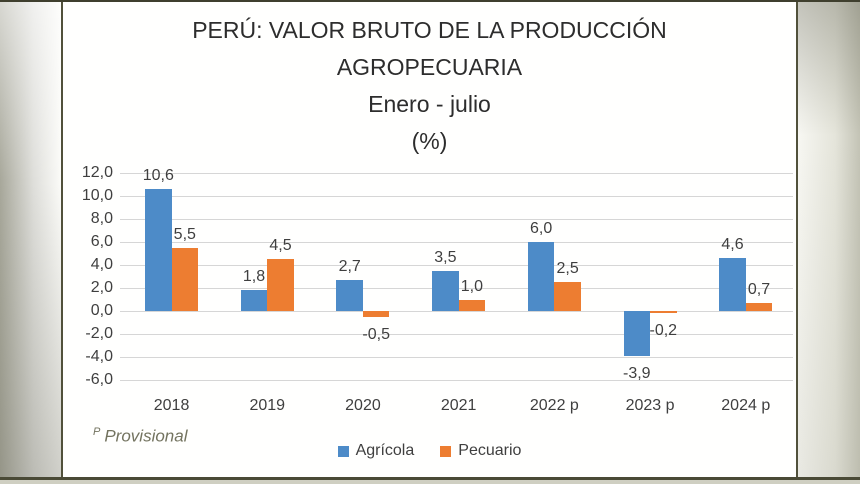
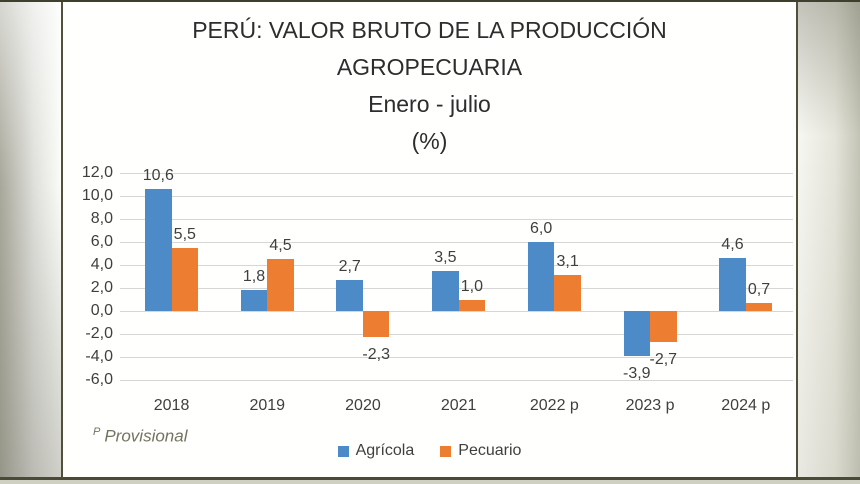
Pecuario/2020: -0,5 -> -2,3
Pecuario/2022 p: 2,5 -> 3,1
Pecuario/2023 p: -0,2 -> -2,7
